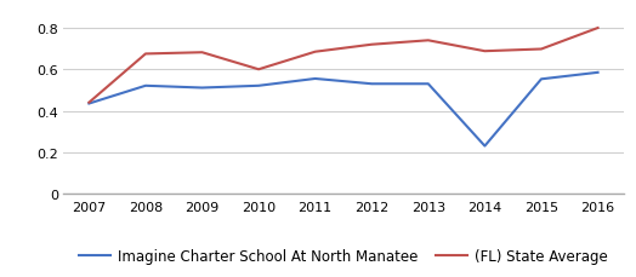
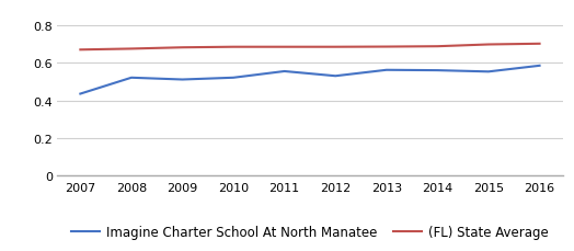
(FL) State Average/2007: 0.44 -> 0.67
(FL) State Average/2010: 0.60 -> 0.69
(FL) State Average/2012: 0.72 -> 0.69
Imagine Charter School At North Manatee/2013: 0.53 -> 0.56
(FL) State Average/2013: 0.74 -> 0.69
Imagine Charter School At North Manatee/2014: 0.23 -> 0.56
(FL) State Average/2016: 0.80 -> 0.70
